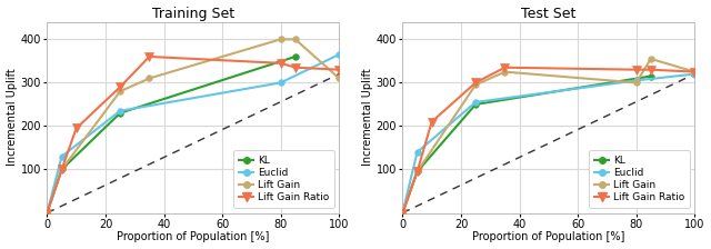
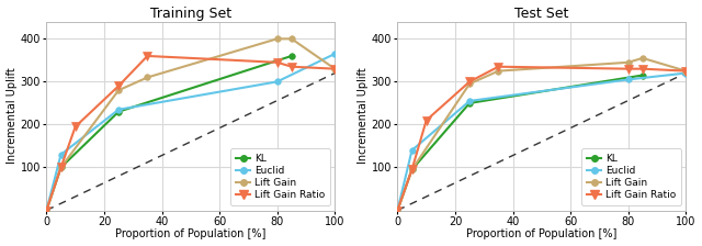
Training Set/Lift Gain/100: 310 -> 330
Test Set/Lift Gain/80: 300 -> 345
